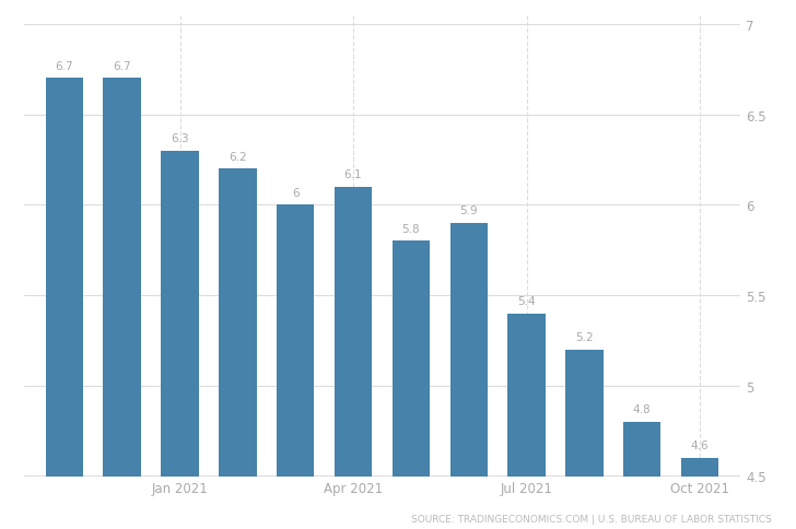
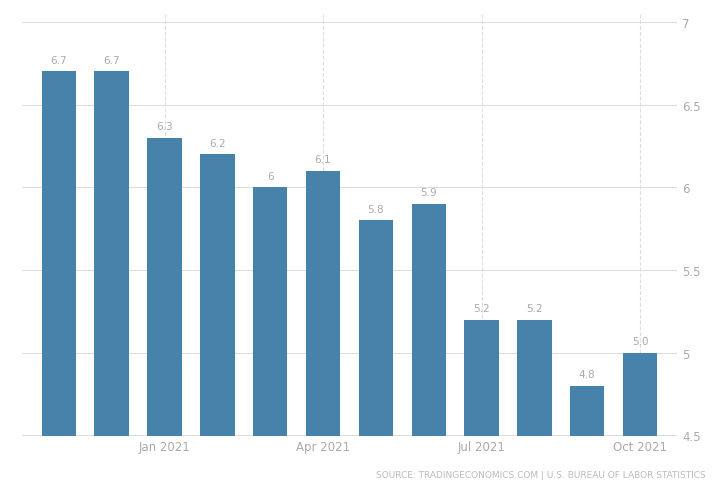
Jul 2021: 5.4 -> 5.2
Oct 2021: 4.6 -> 5.0
